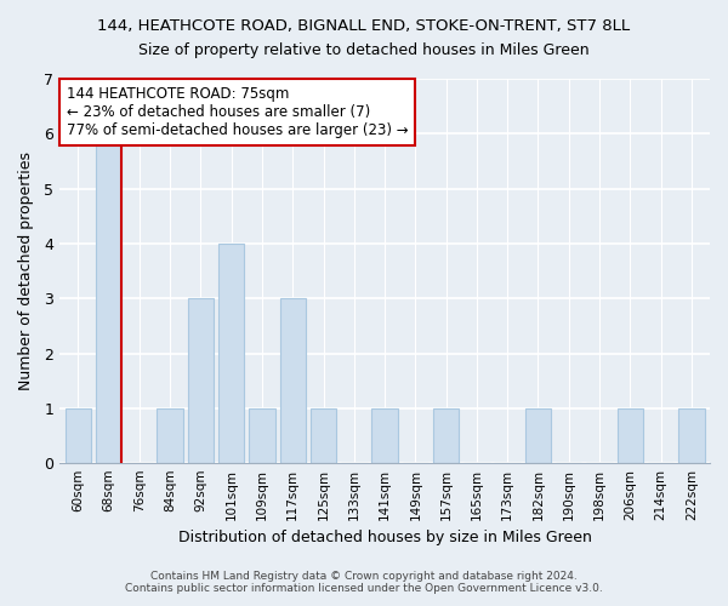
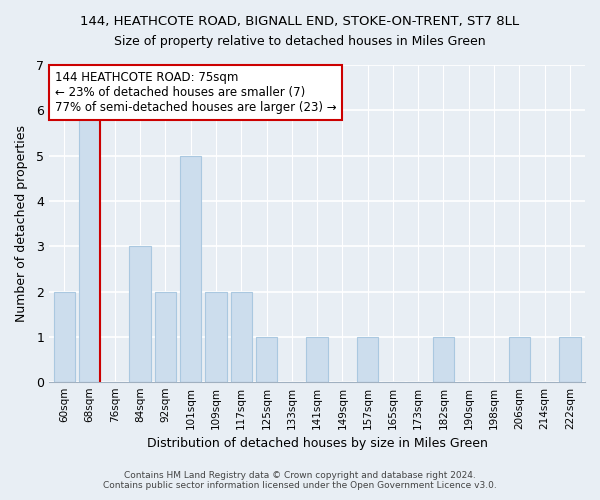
60sqm: 1 -> 2
84sqm: 1 -> 3
92sqm: 3 -> 2
101sqm: 4 -> 5
109sqm: 1 -> 2
117sqm: 3 -> 2
